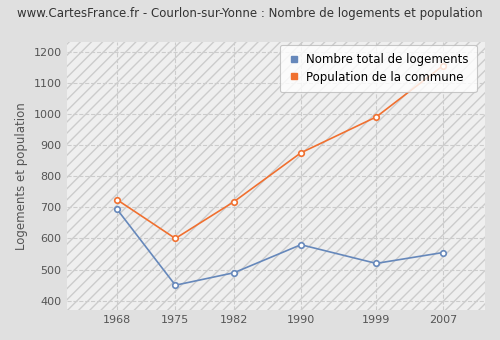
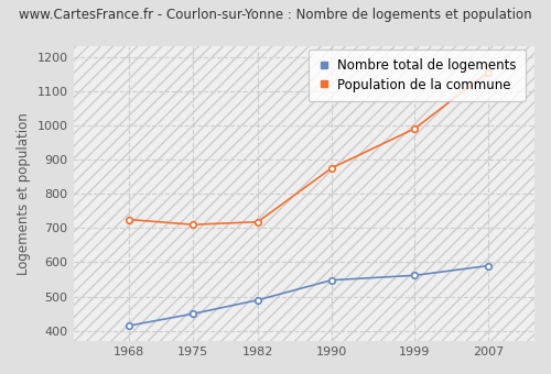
Nombre total de logements/1968: 695 -> 415
Population de la commune/1975: 600 -> 710
Nombre total de logements/1990: 580 -> 548
Nombre total de logements/1999: 520 -> 562
Nombre total de logements/2007: 555 -> 590
